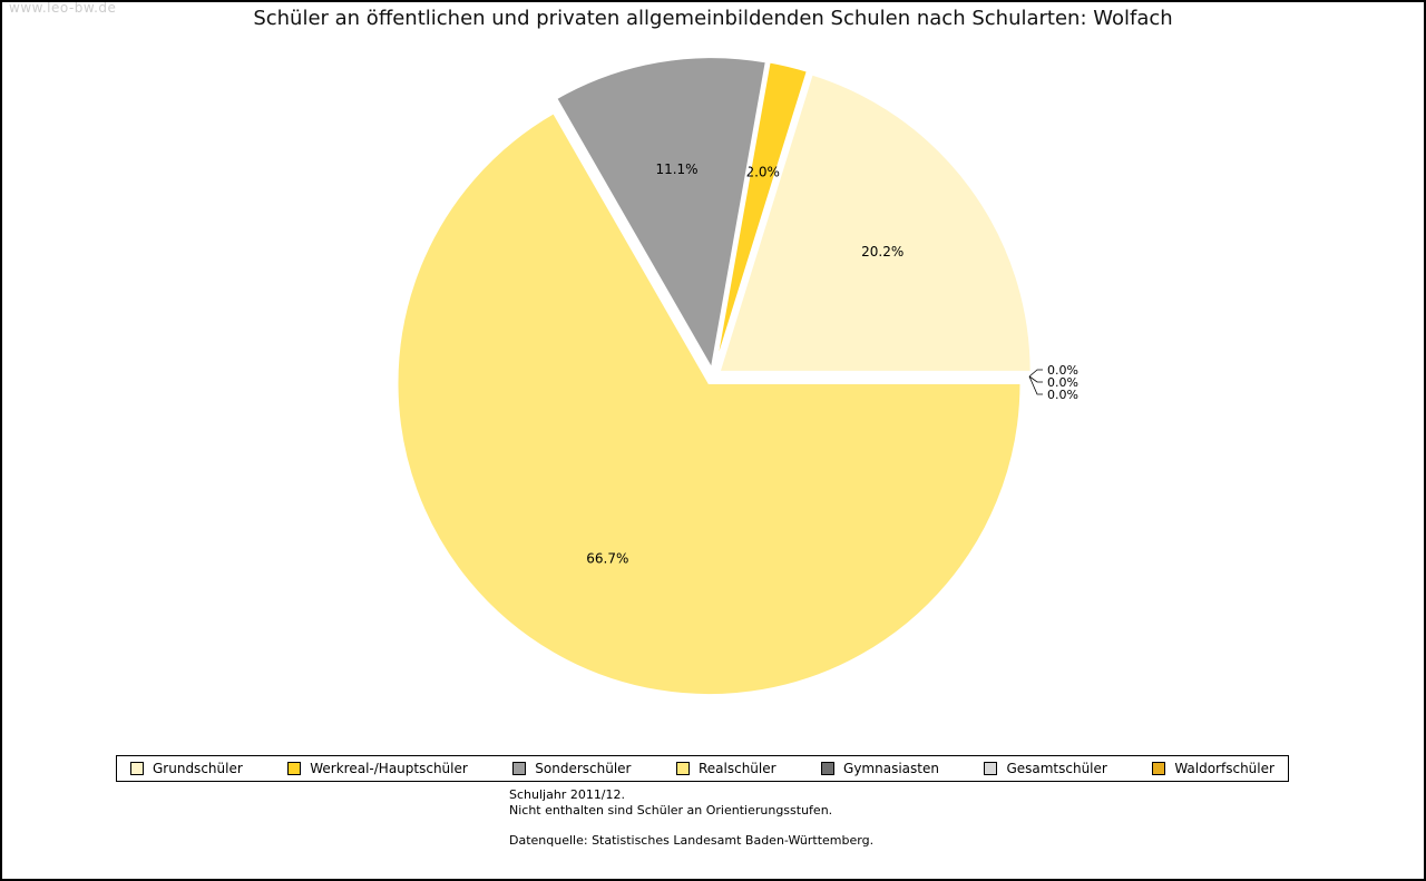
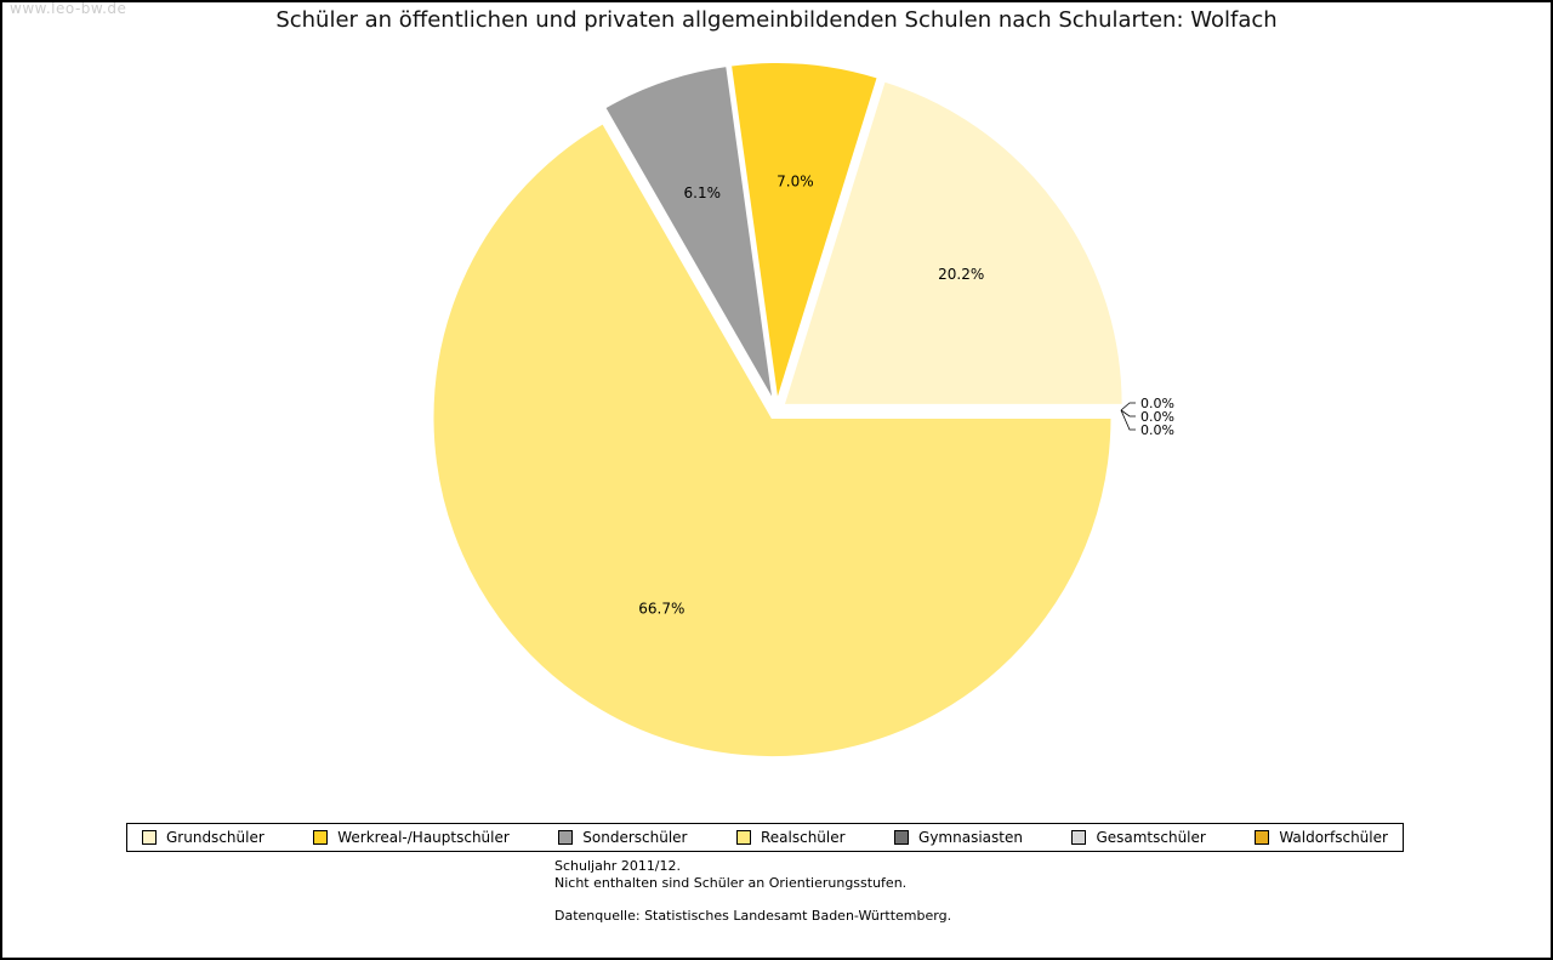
Werkreal-/Hauptschüler: 2.0% -> 7.0%
Sonderschüler: 11.1% -> 6.1%
